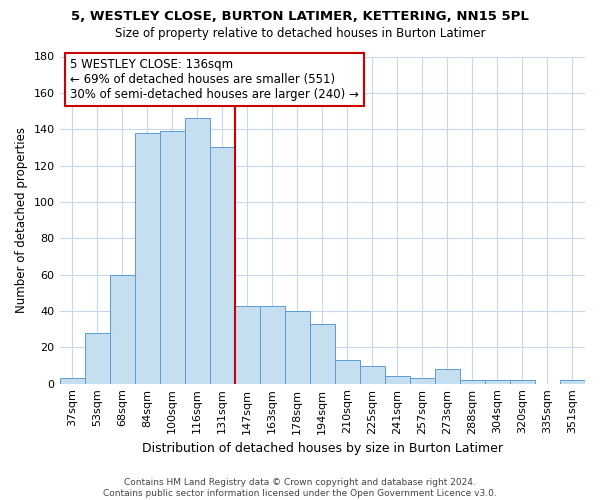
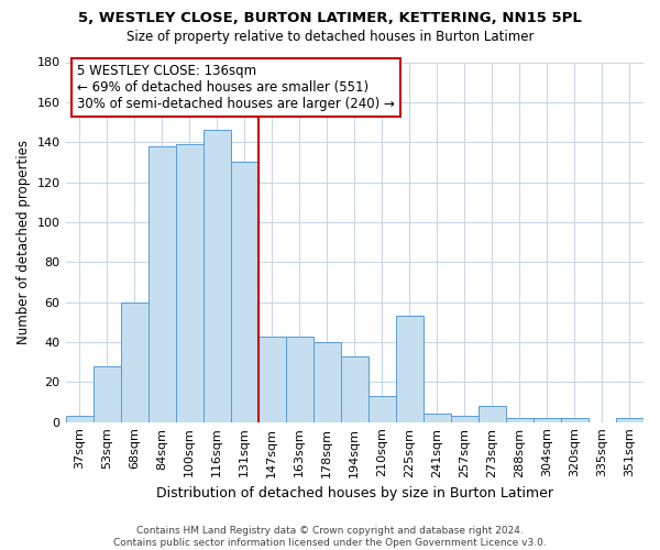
225sqm: 10 -> 53
